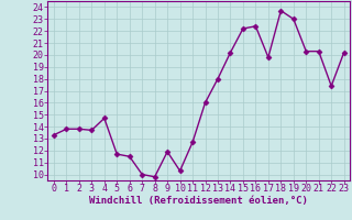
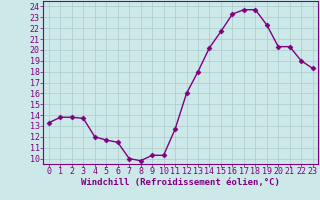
4: 14.7 -> 12.0
9: 11.9 -> 10.3
15: 22.2 -> 21.7
16: 22.4 -> 23.3
17: 19.8 -> 23.7
19: 23.0 -> 22.3
22: 17.4 -> 19.0
23: 20.2 -> 18.3
